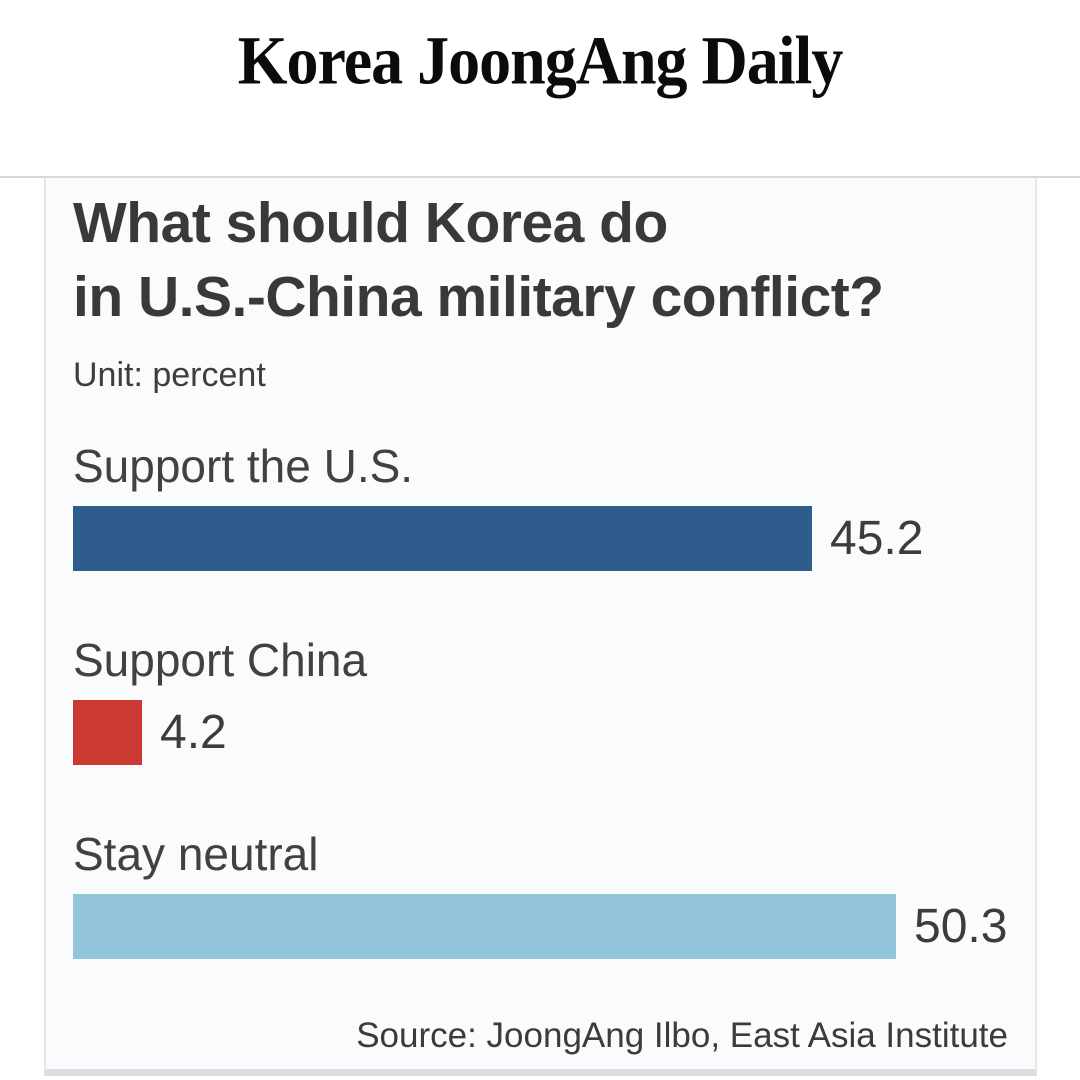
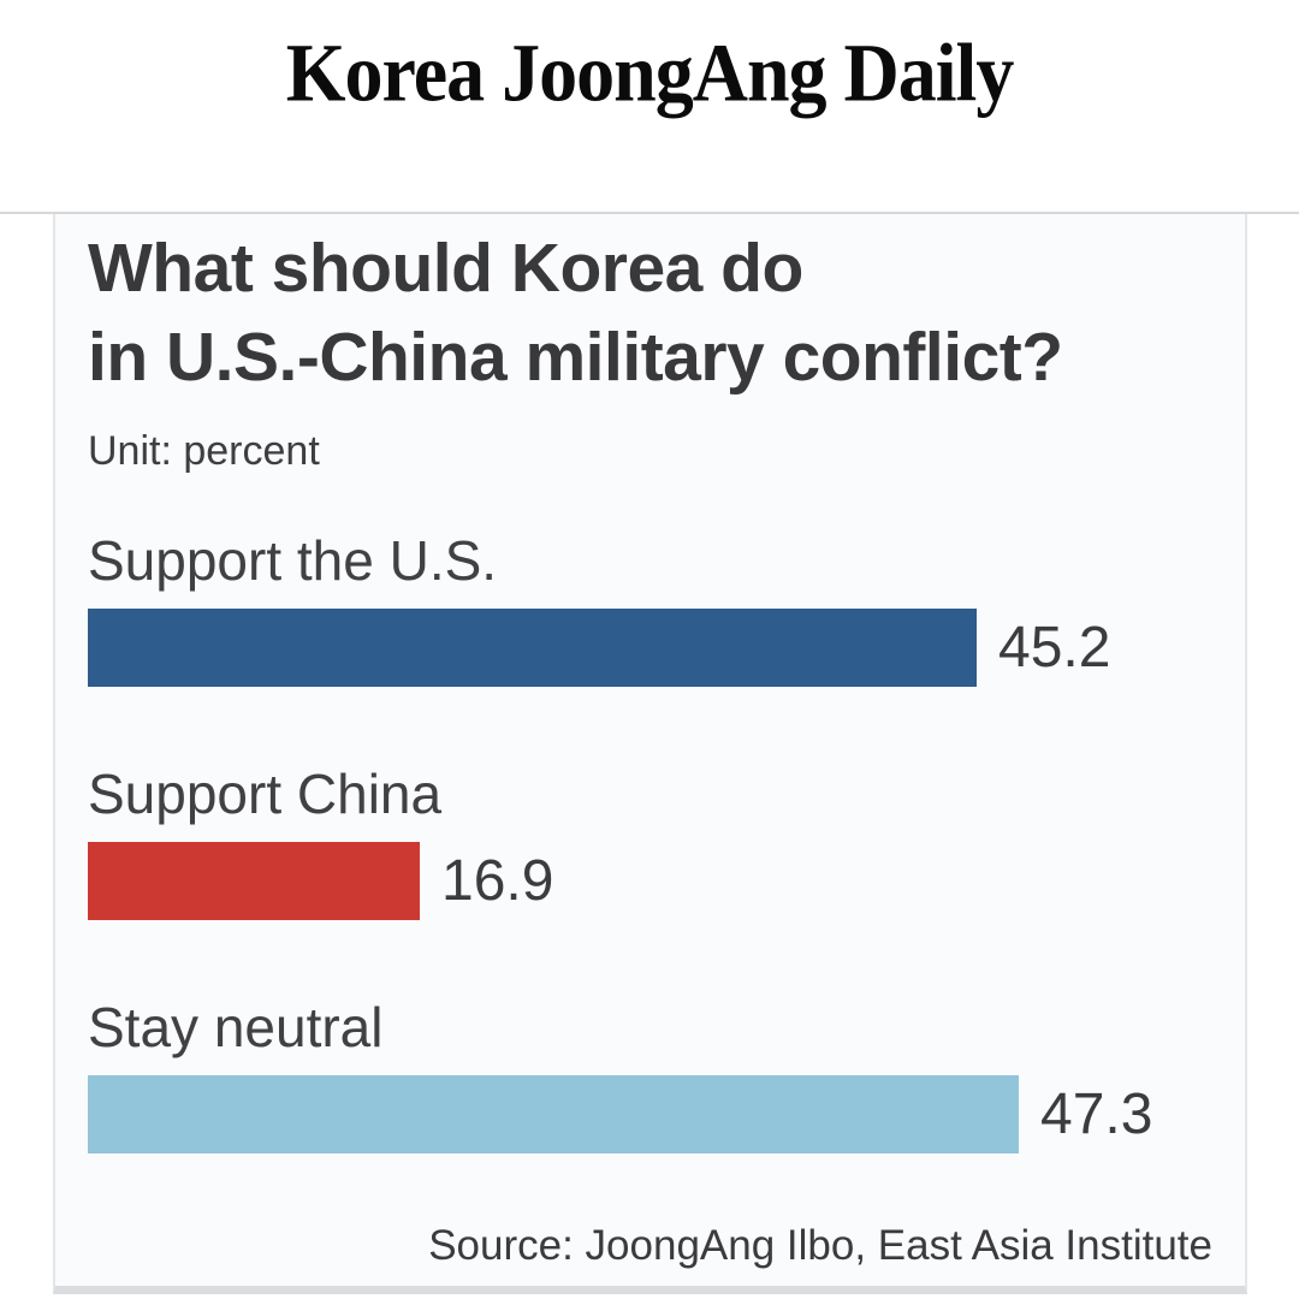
Support China: 4.2 -> 16.9
Stay neutral: 50.3 -> 47.3
